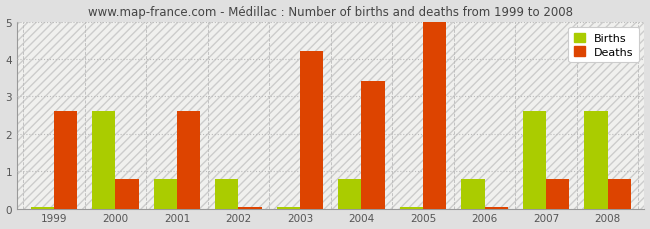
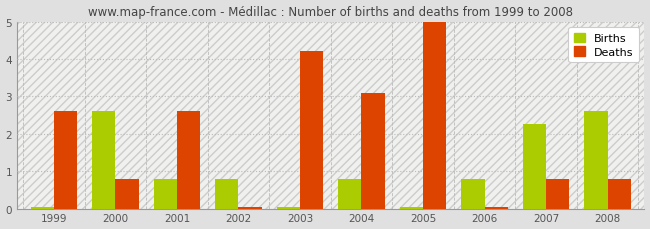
Deaths/2004: 3.40 -> 3.10
Births/2007: 2.60 -> 2.25
